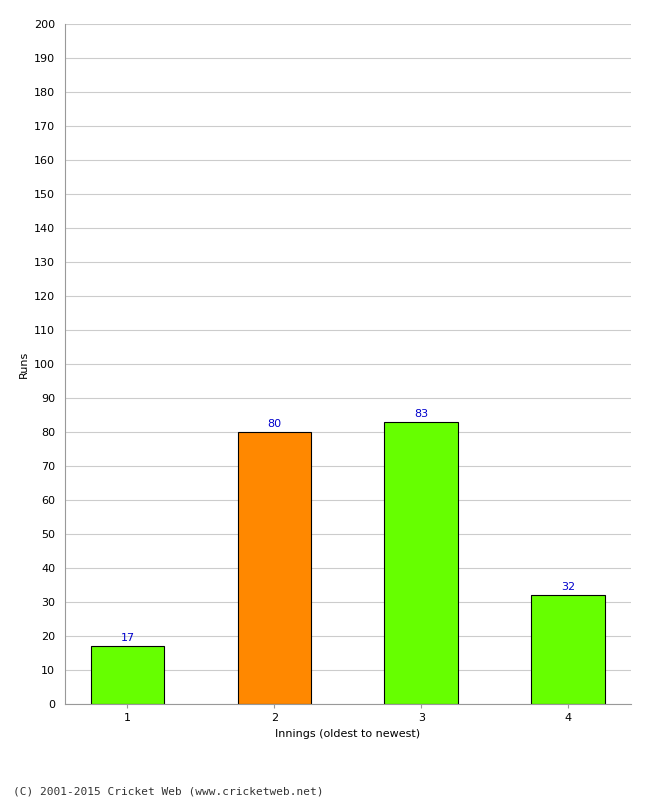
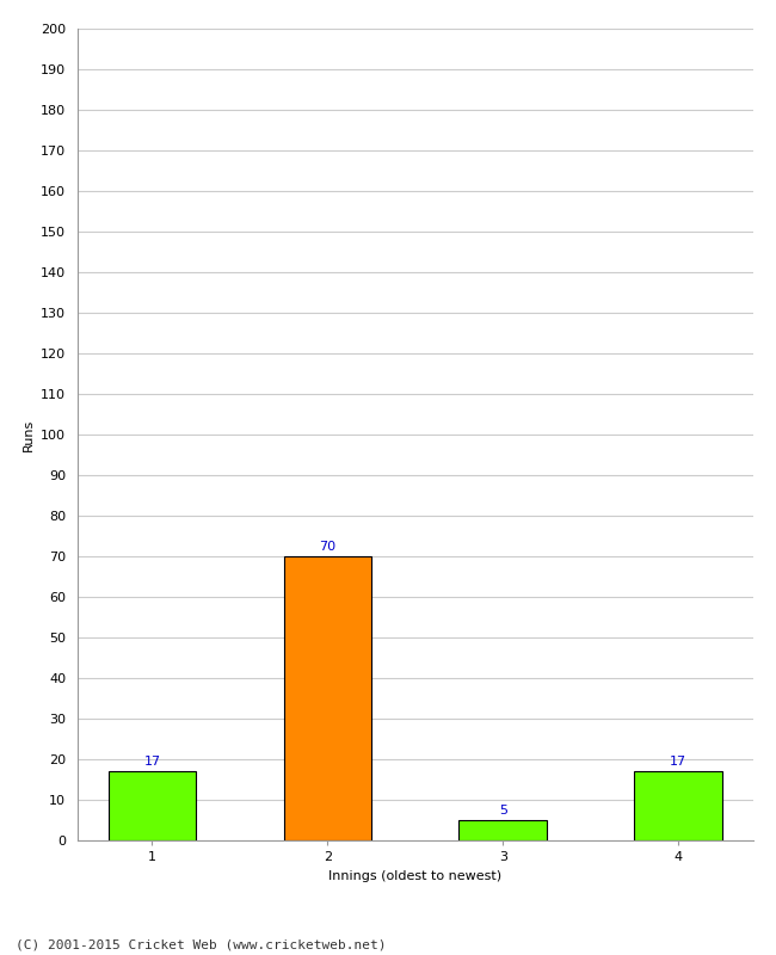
2: 80 -> 70
3: 83 -> 5
4: 32 -> 17
